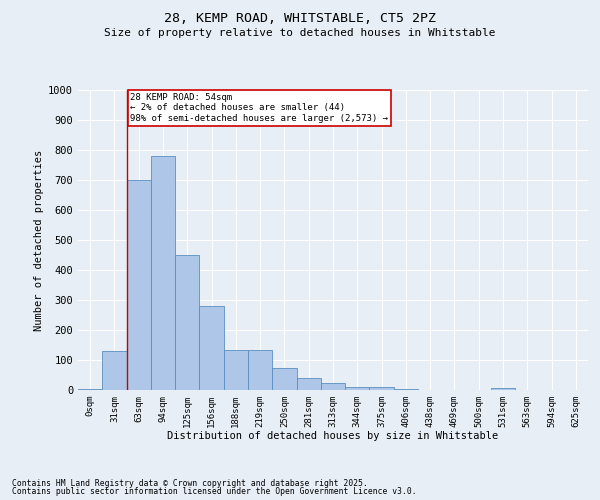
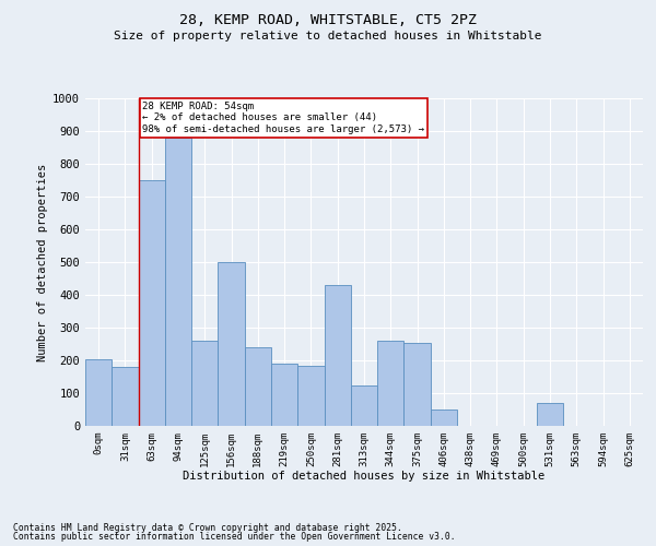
0sqm: 5 -> 205
31sqm: 130 -> 180
63sqm: 700 -> 750
94sqm: 780 -> 880
125sqm: 450 -> 260
156sqm: 280 -> 500
188sqm: 135 -> 240
219sqm: 135 -> 190
250sqm: 72 -> 185
281sqm: 40 -> 430
313sqm: 22 -> 125
344sqm: 11 -> 260
375sqm: 11 -> 255
406sqm: 5 -> 50
531sqm: 8 -> 70
